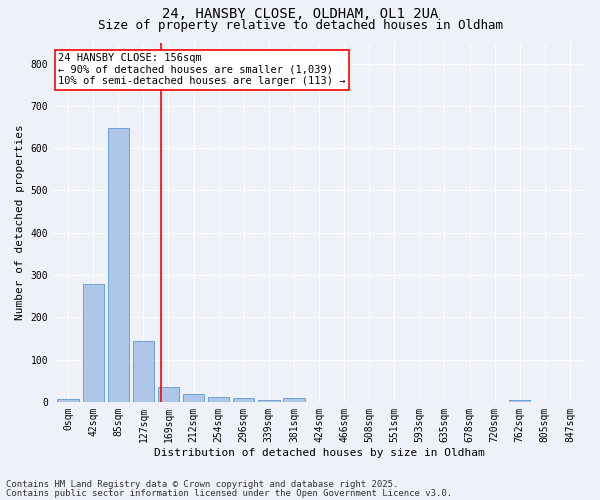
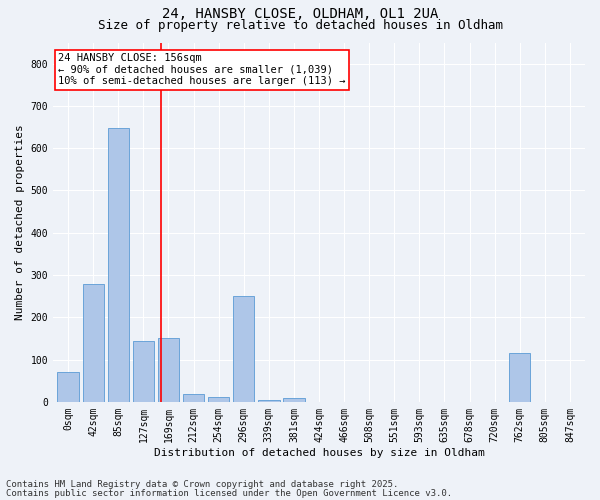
0sqm: 7 -> 70
169sqm: 35 -> 150
296sqm: 8 -> 250
762sqm: 5 -> 115
